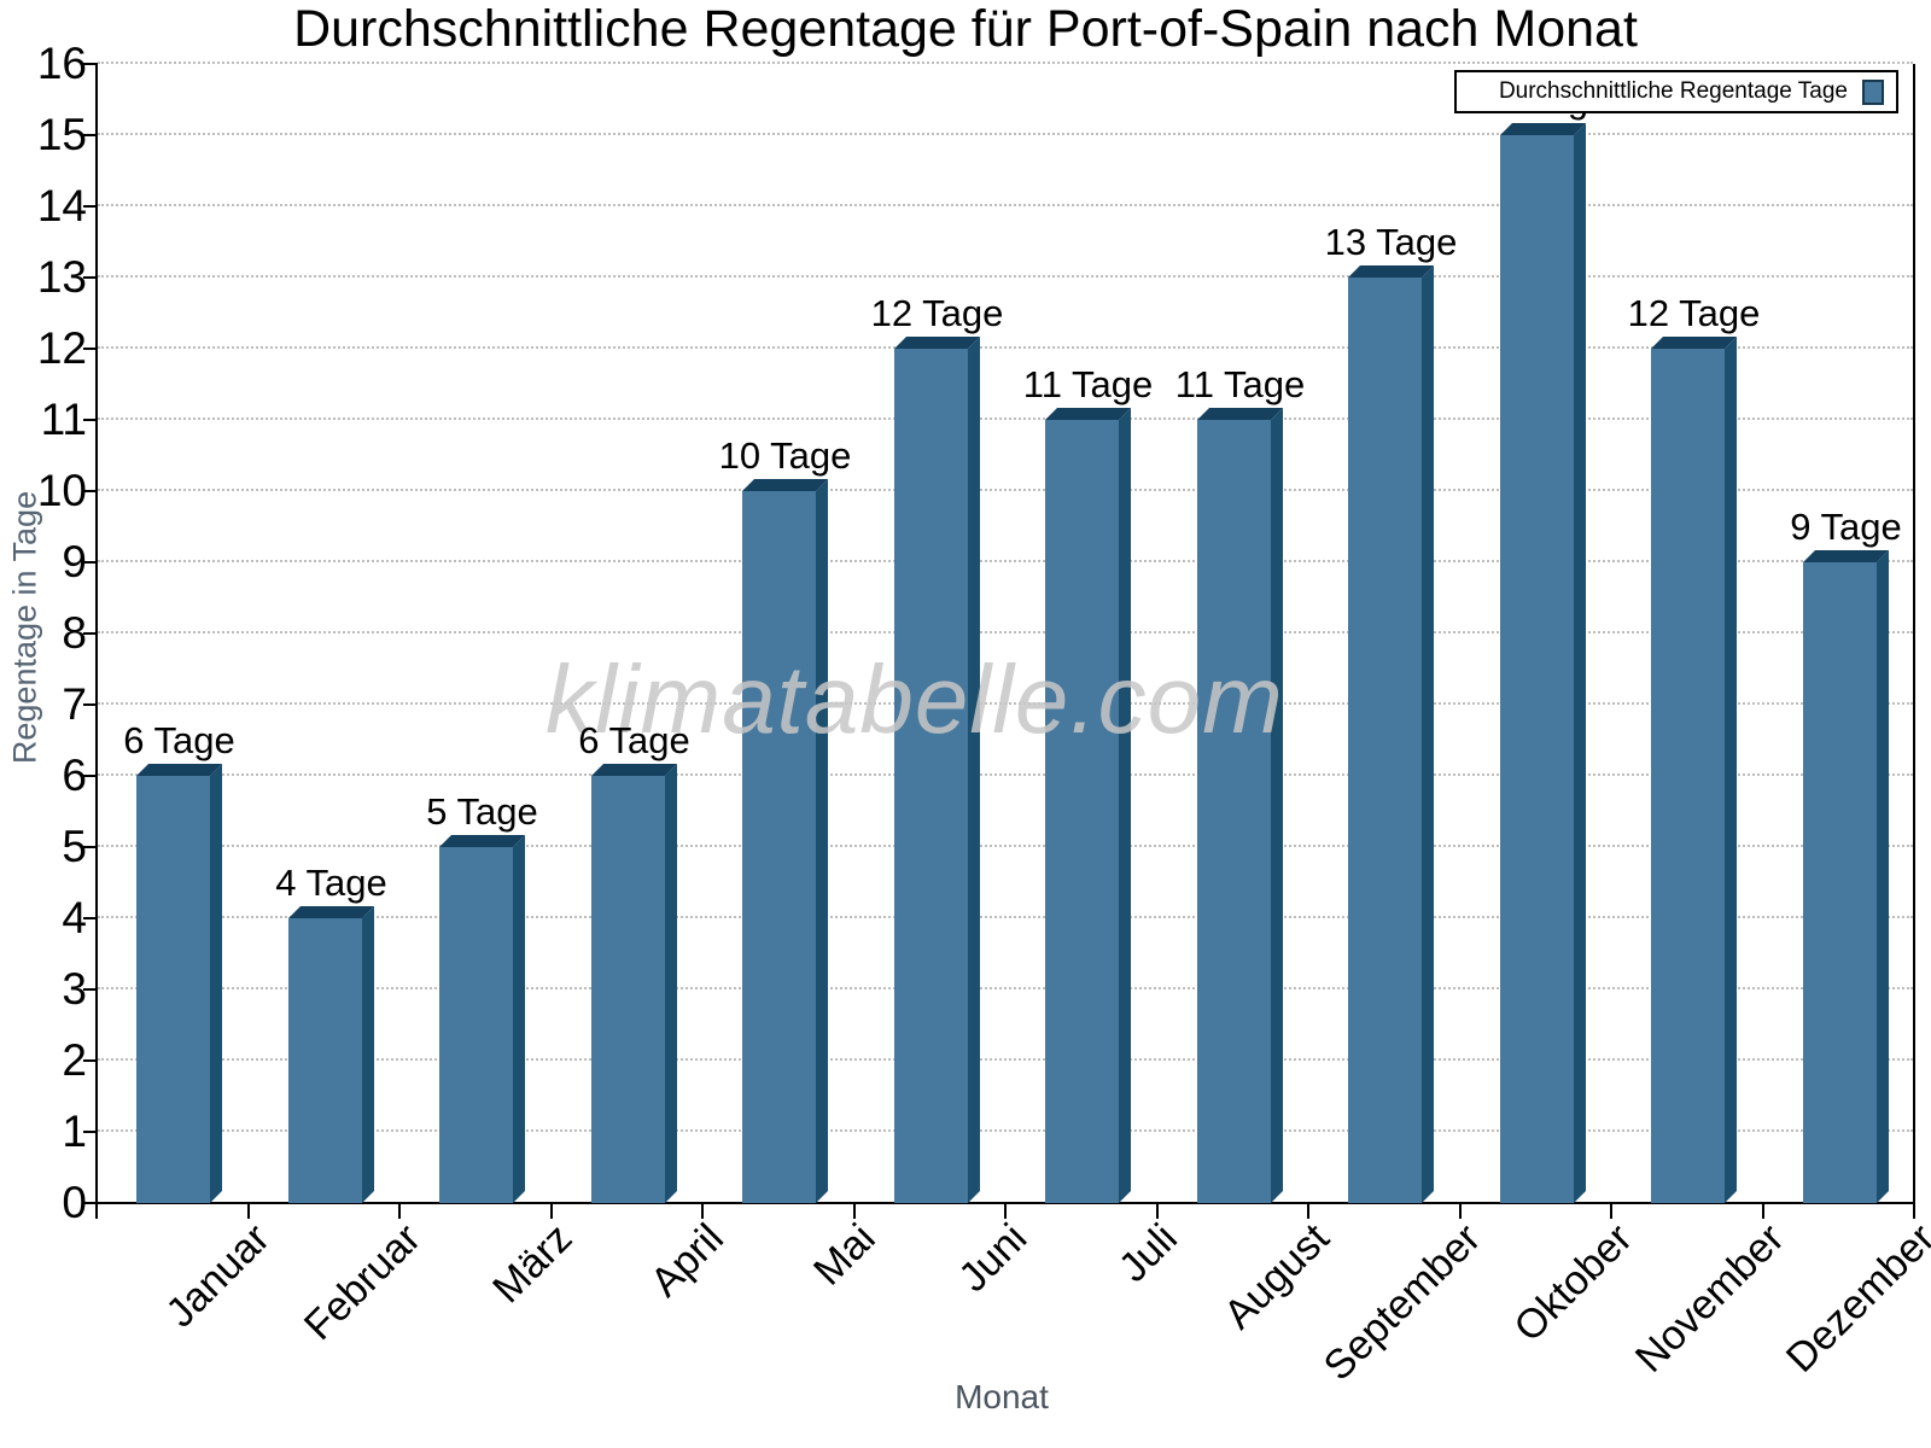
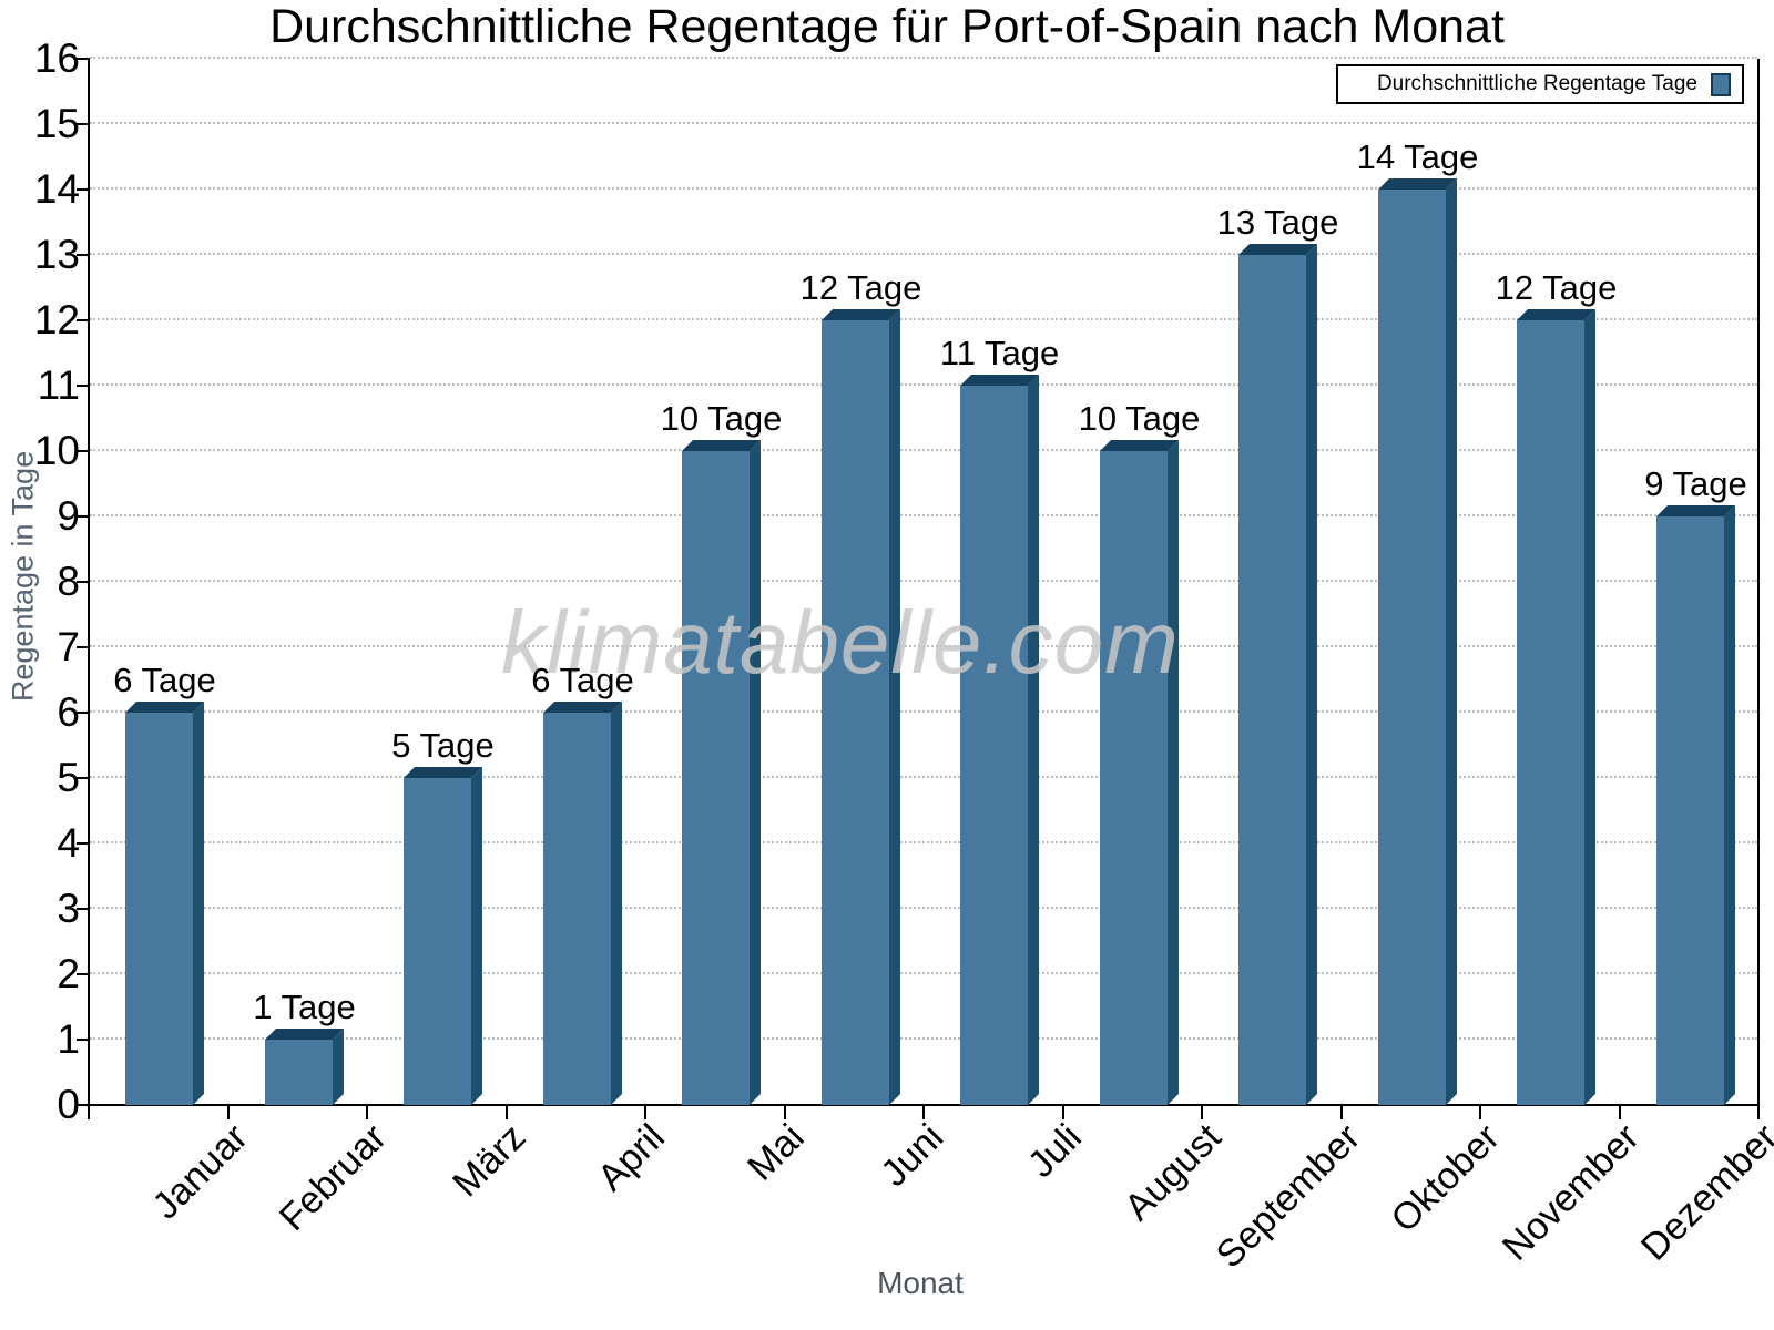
Februar: 4 -> 1
August: 11 -> 10
Oktober: 15 -> 14
